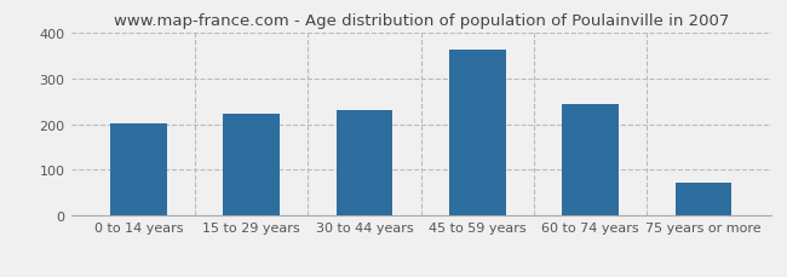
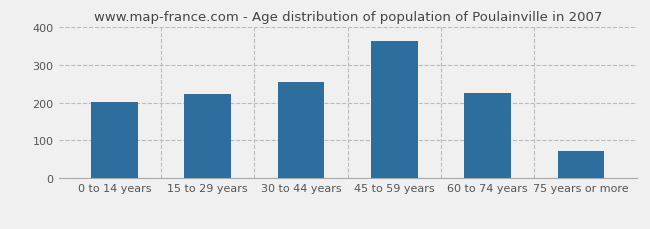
30 to 44 years: 229 -> 255
60 to 74 years: 243 -> 225
